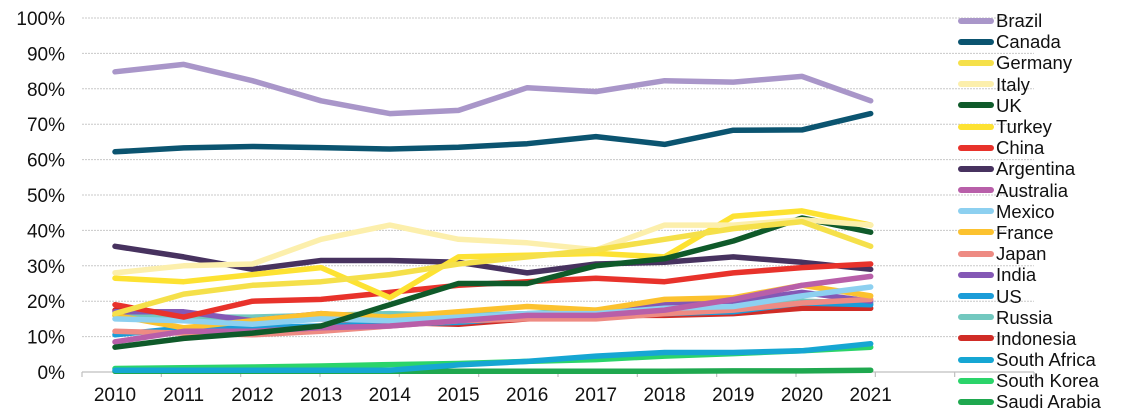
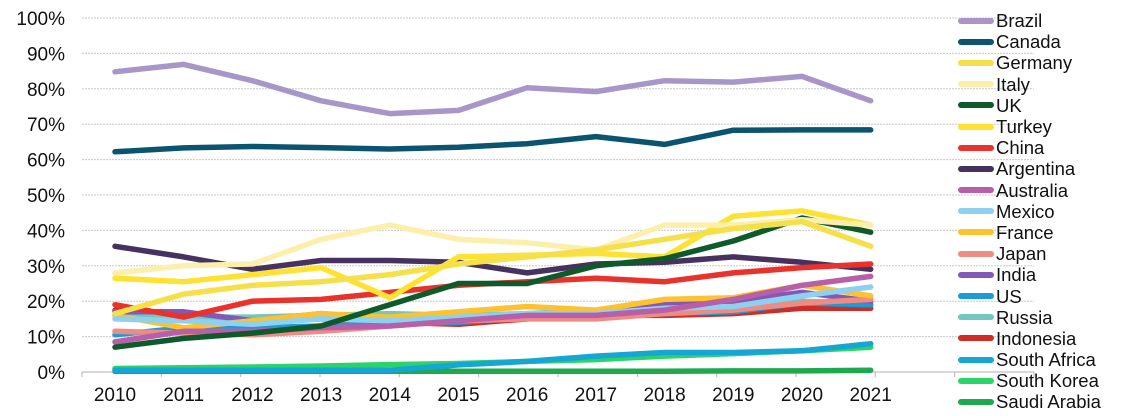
Canada/2021: 73% -> 68%
